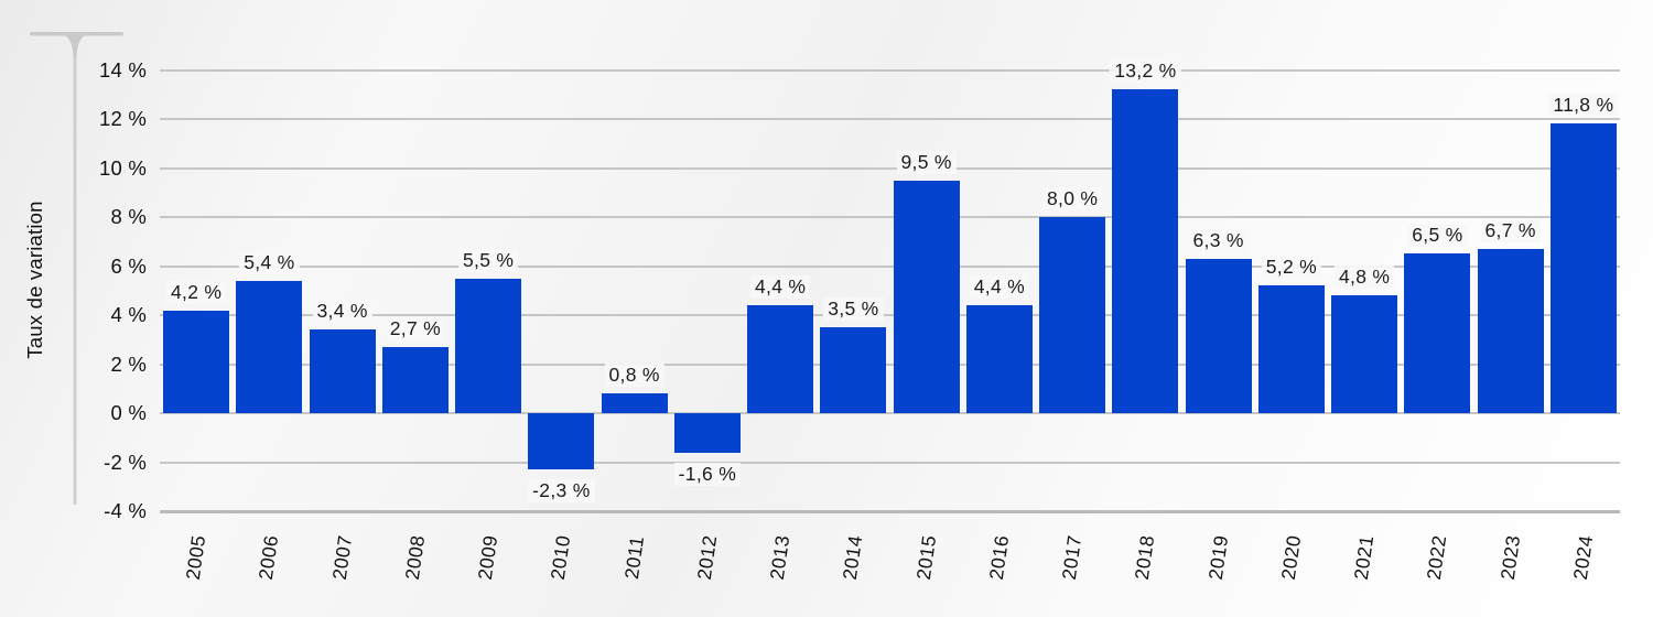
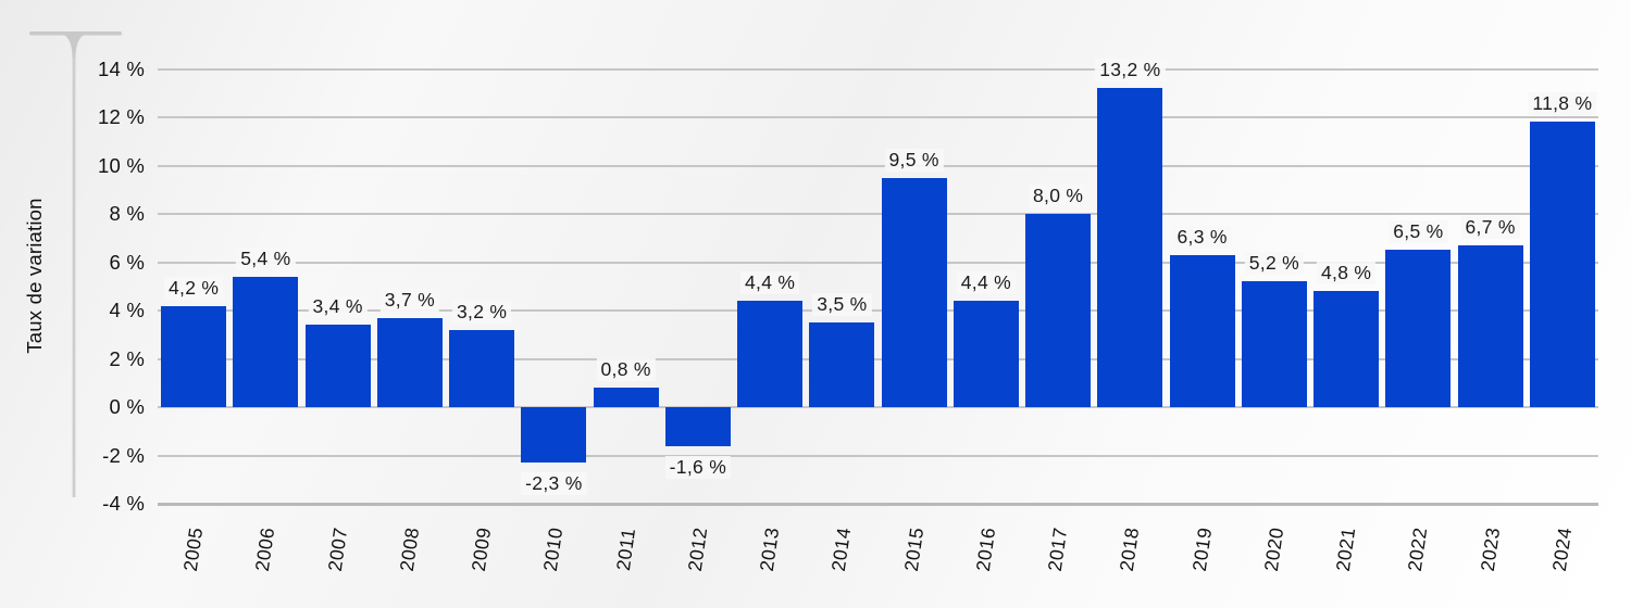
2008: 2,7 -> 3,7
2009: 5,5 -> 3,2
